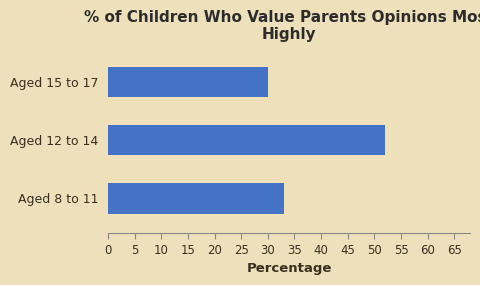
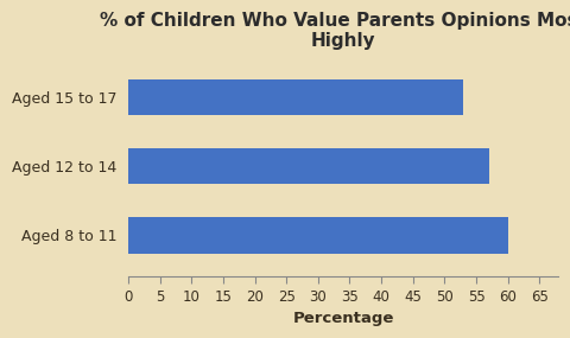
Aged 15 to 17: 30 -> 53
Aged 12 to 14: 52 -> 57
Aged 8 to 11: 33 -> 60
